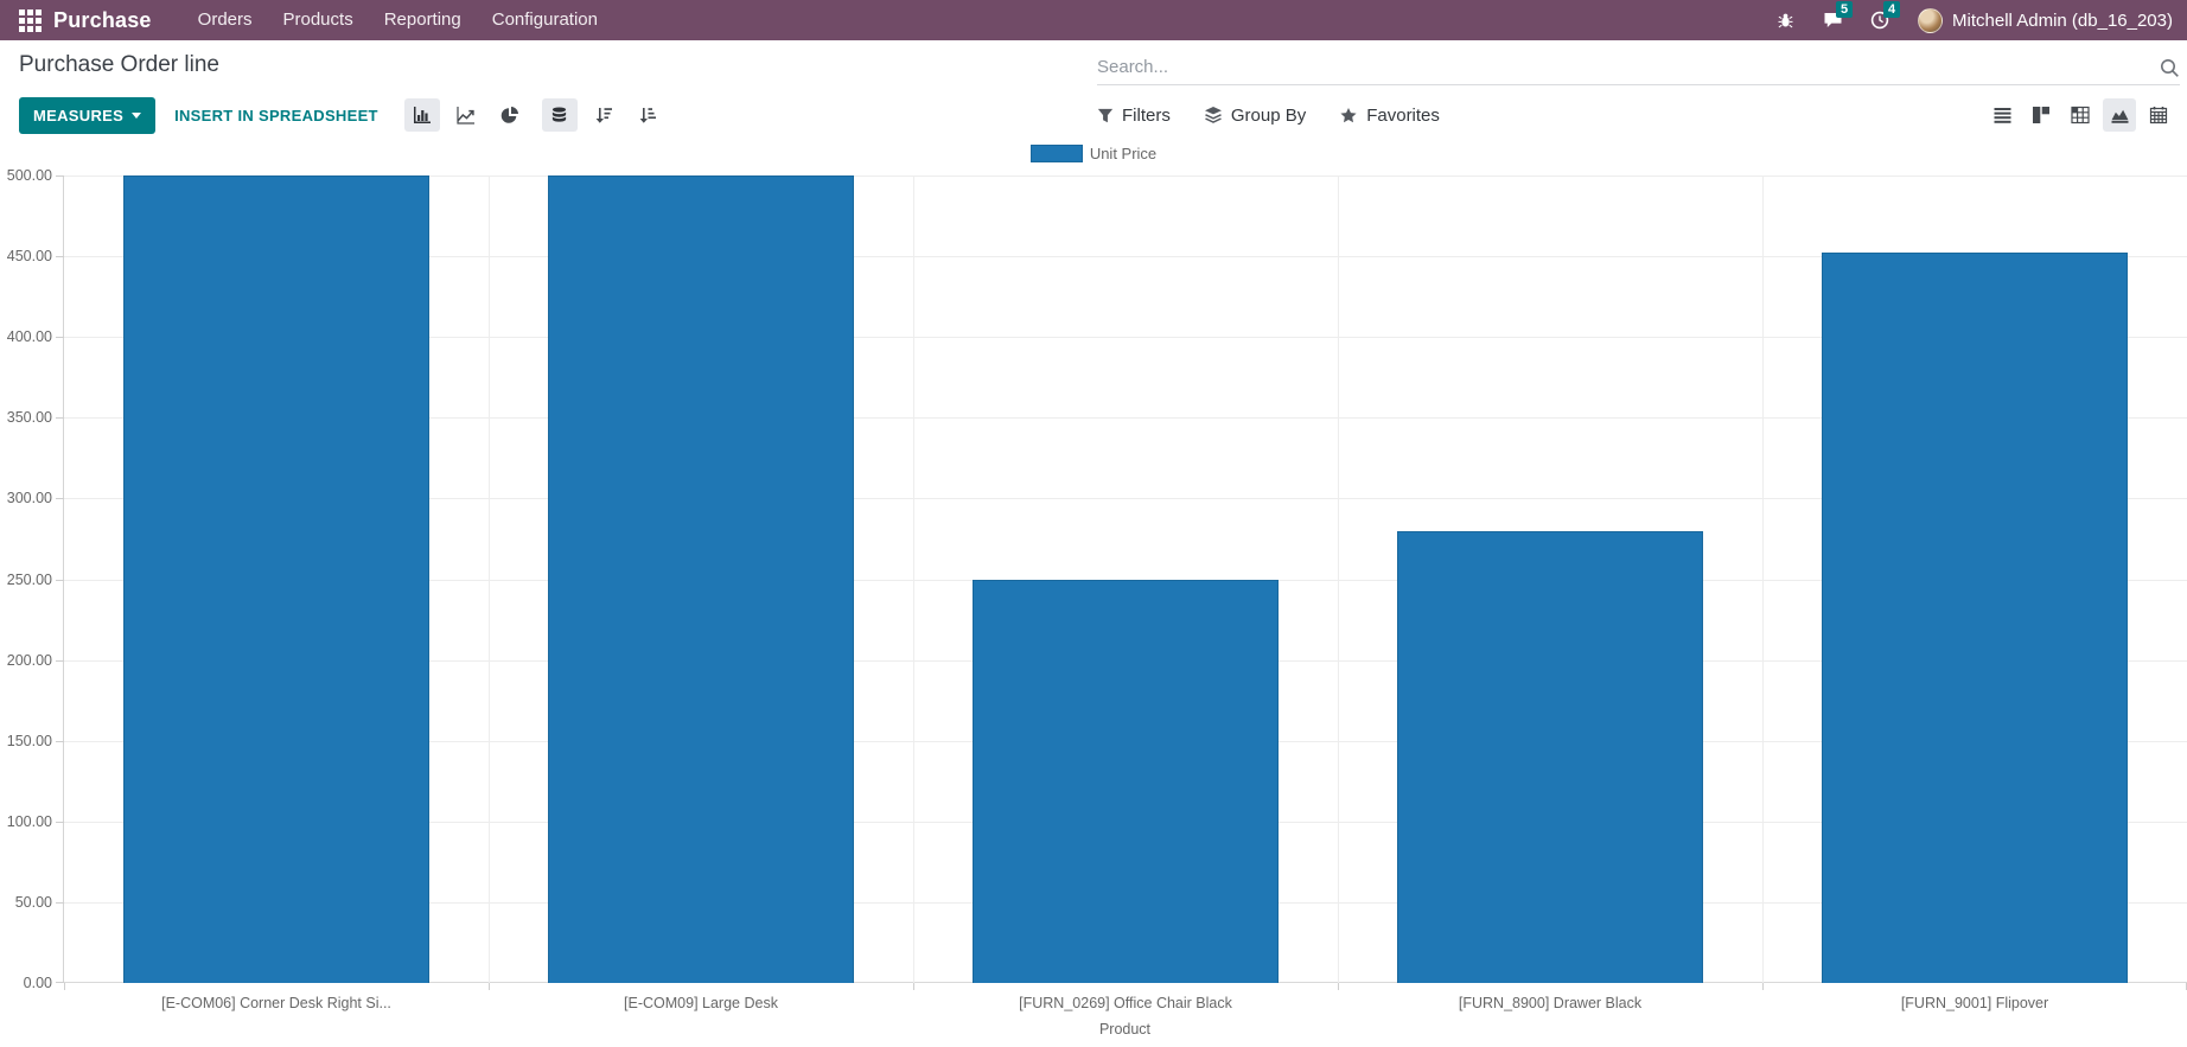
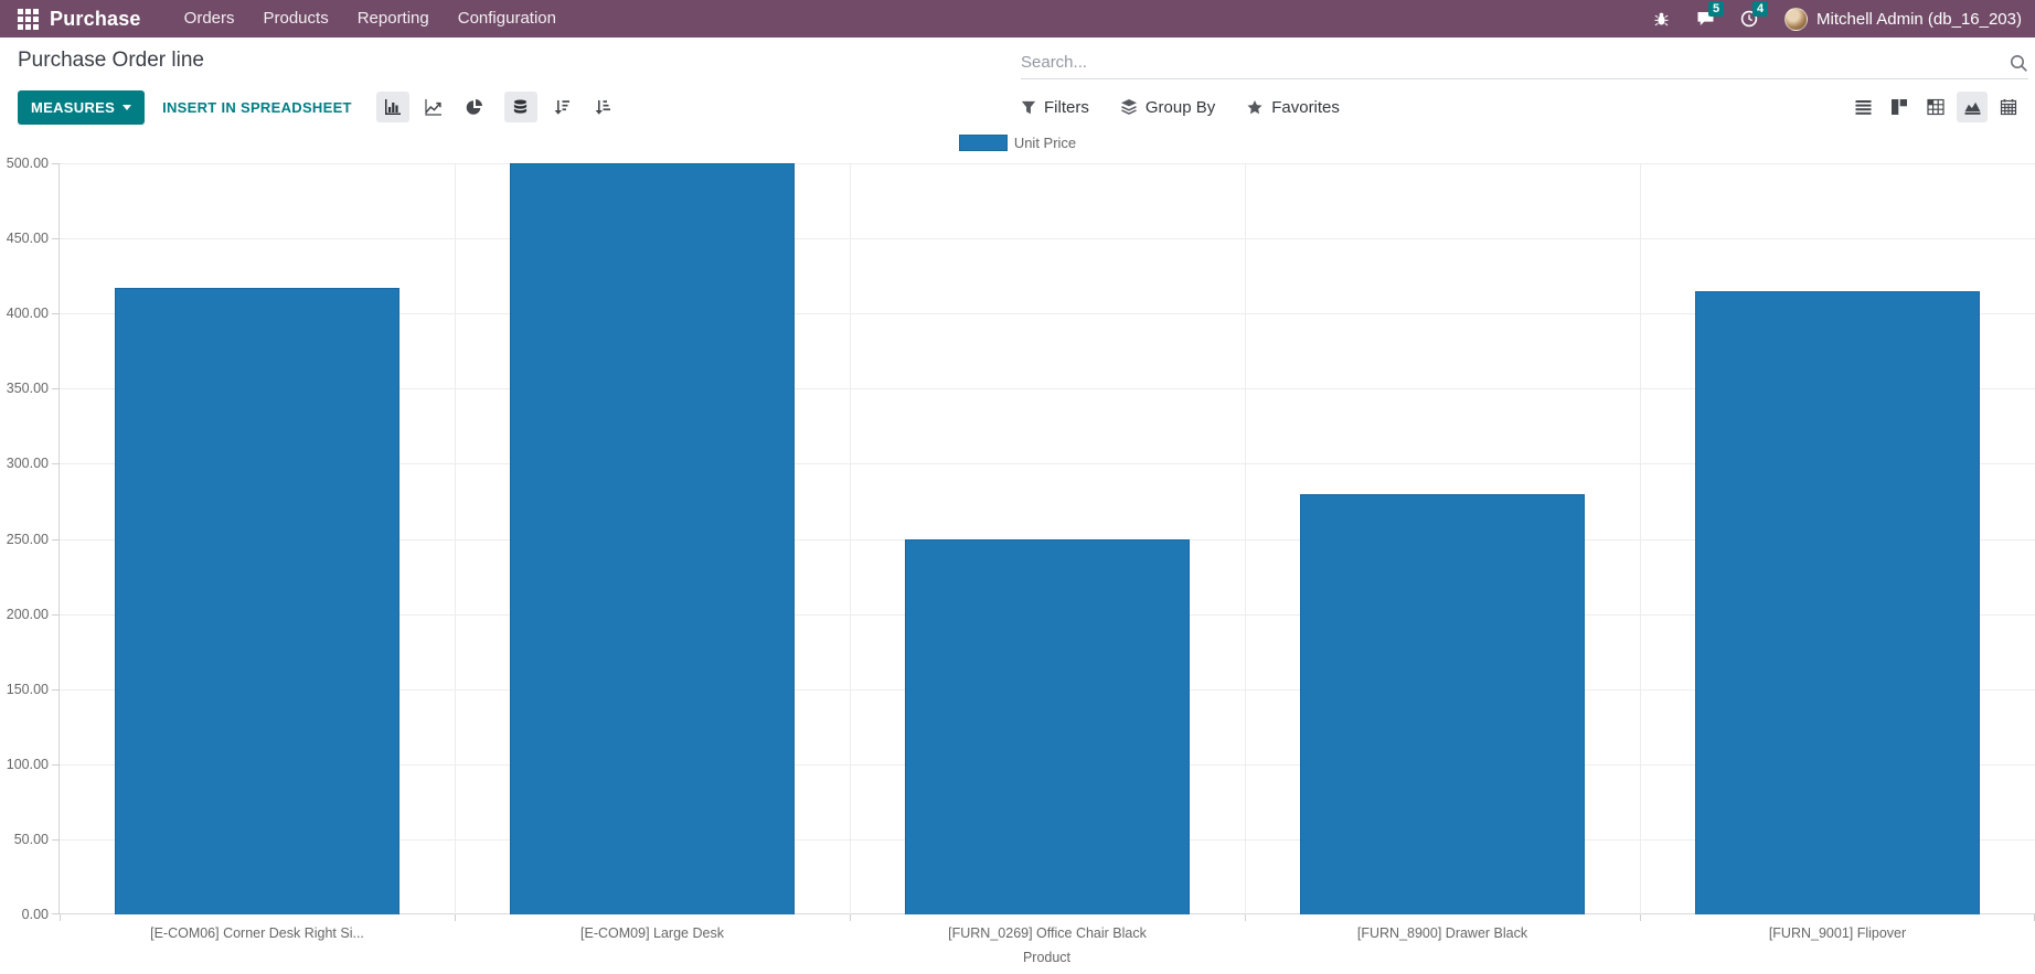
[E-COM06] Corner Desk Right Si...: 500 -> 417
[FURN_9001] Flipover: 452 -> 415
